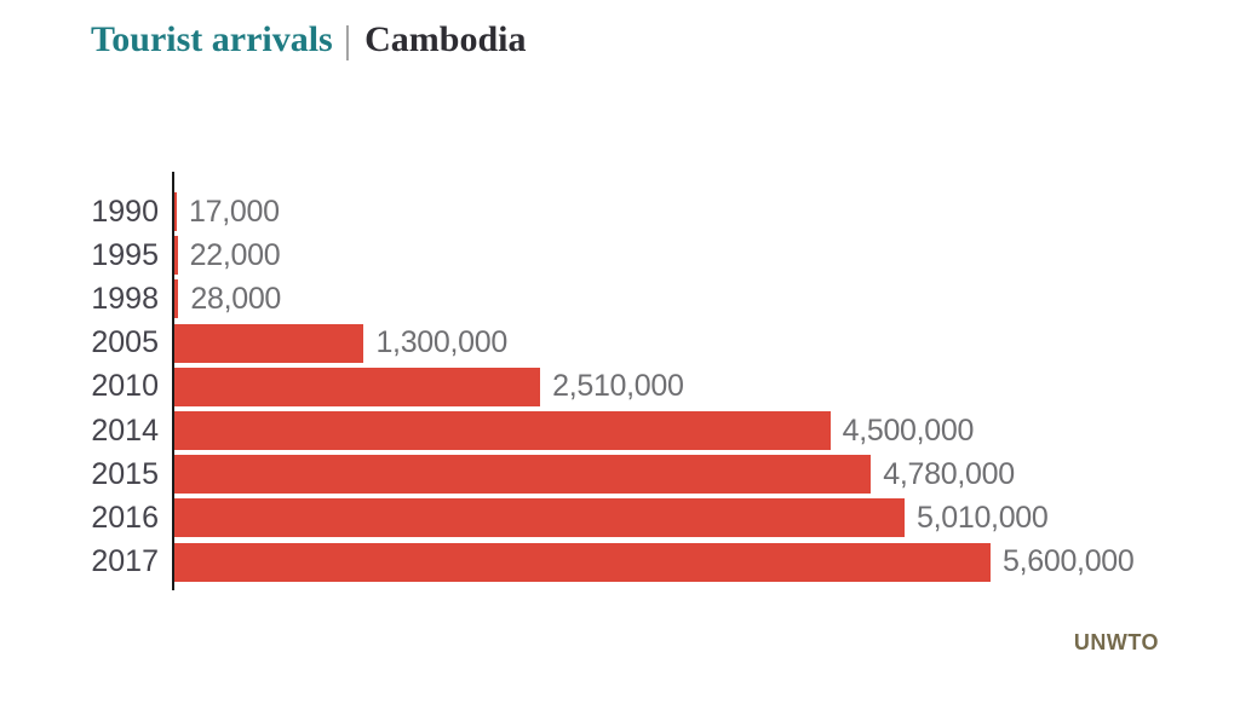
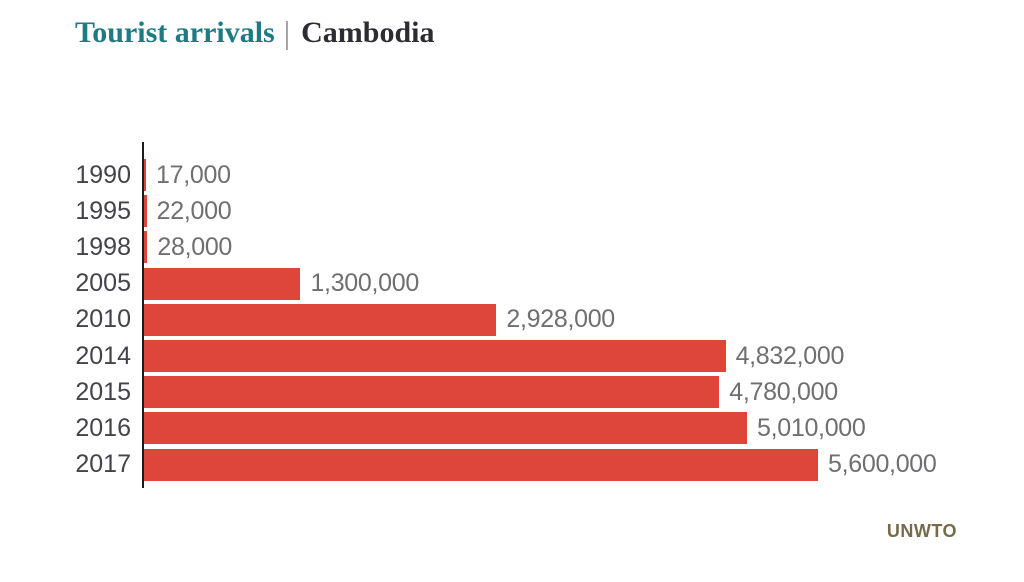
2010: 2,510,000 -> 2,928,000
2014: 4,500,000 -> 4,832,000
